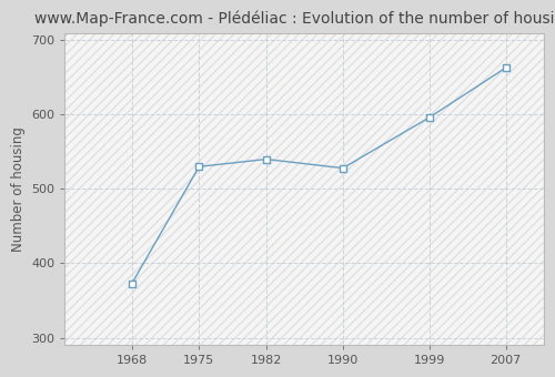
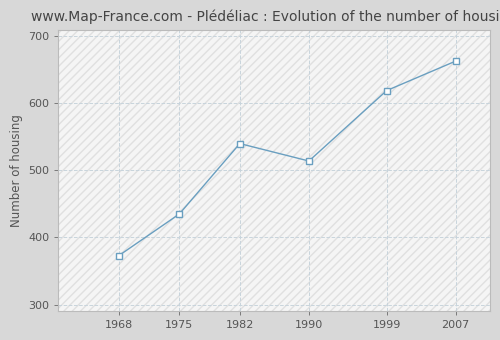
1975: 530 -> 435
1990: 528 -> 514
1999: 596 -> 619
